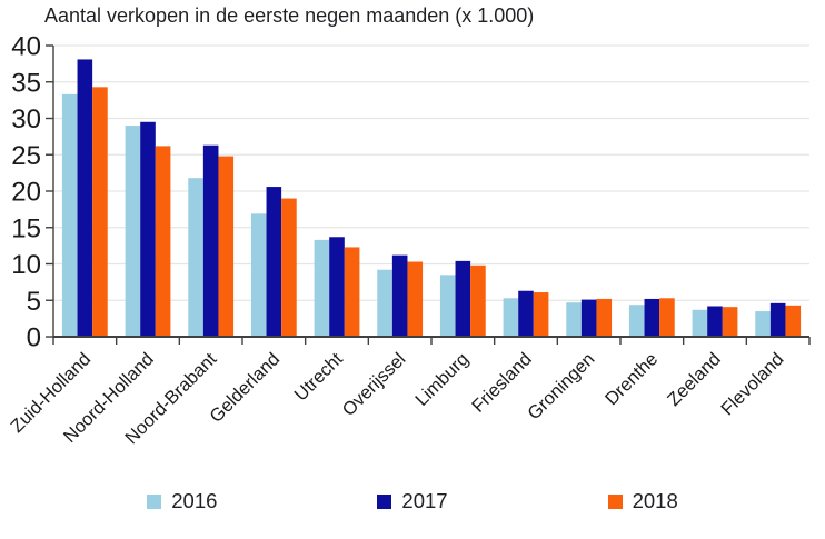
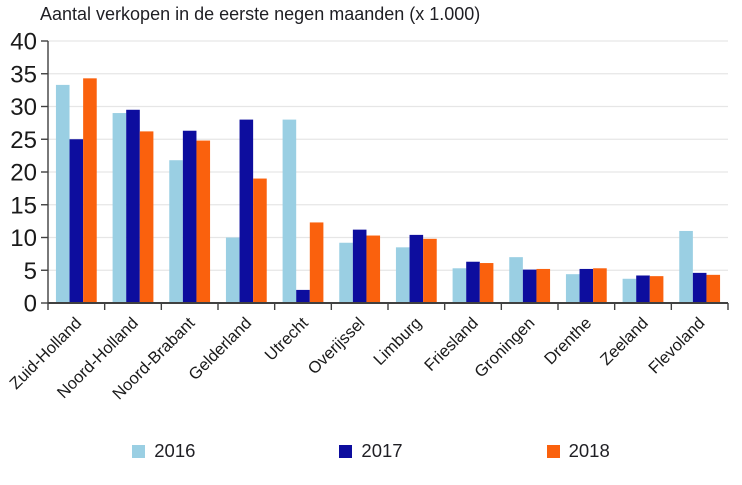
2017/Zuid-Holland: 38 -> 25
2016/Gelderland: 17 -> 10
2017/Gelderland: 21 -> 28
2016/Utrecht: 13 -> 28
2017/Utrecht: 14 -> 2
2016/Groningen: 5 -> 7
2016/Flevoland: 4 -> 11
